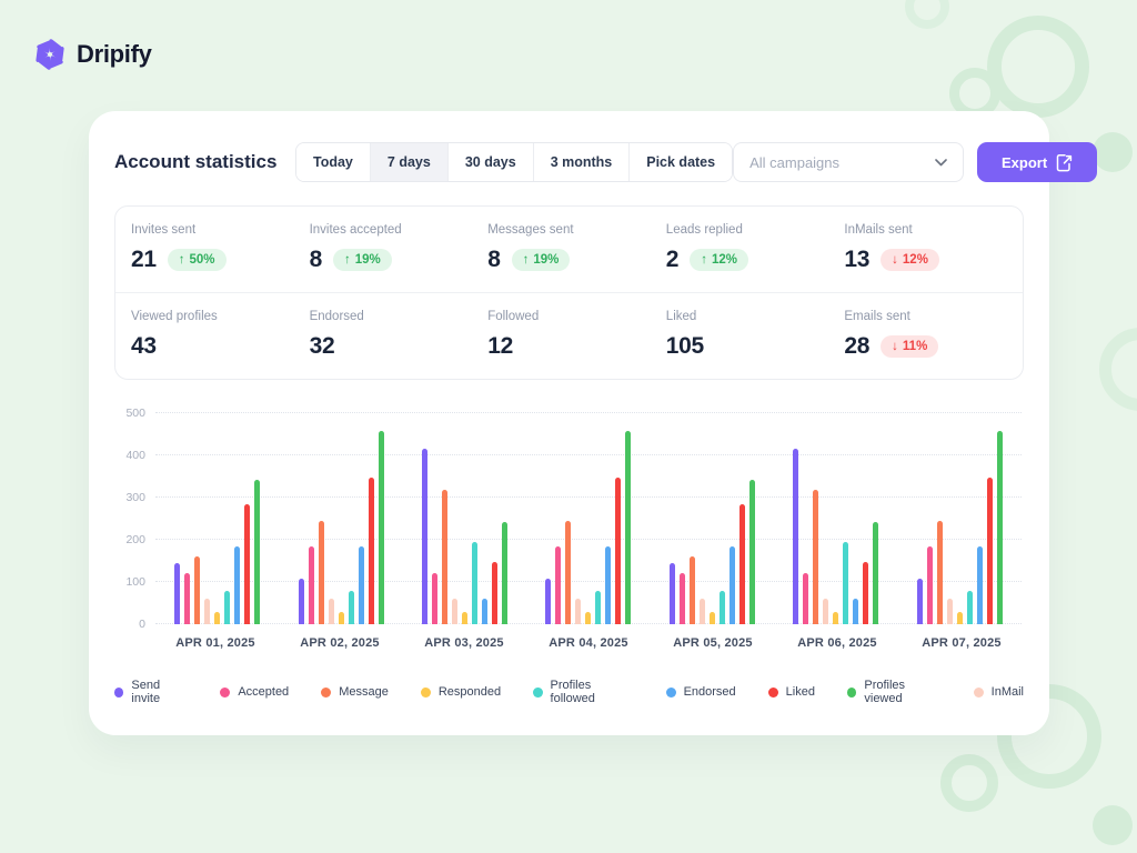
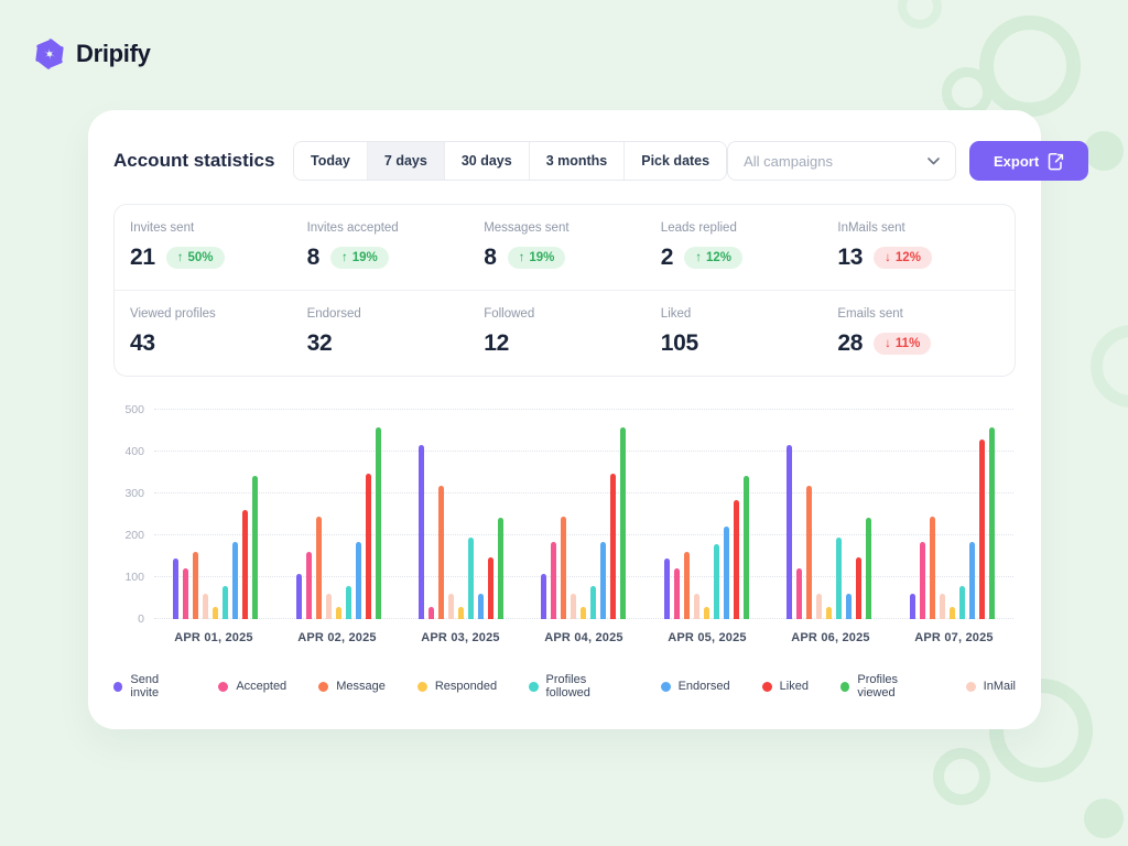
Liked/APR 01, 2025: 280 -> 260
Accepted/APR 02, 2025: 180 -> 160
Accepted/APR 03, 2025: 120 -> 30
Profiles followed/APR 05, 2025: 80 -> 180
Endorsed/APR 05, 2025: 180 -> 220
Send invite/APR 07, 2025: 110 -> 60
Liked/APR 07, 2025: 350 -> 430
